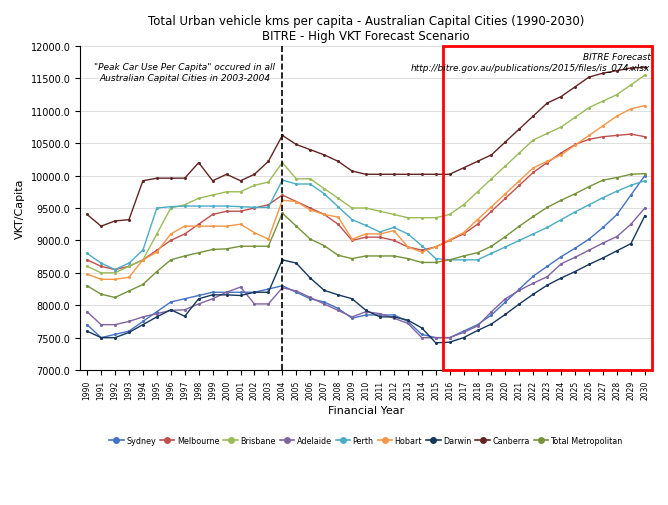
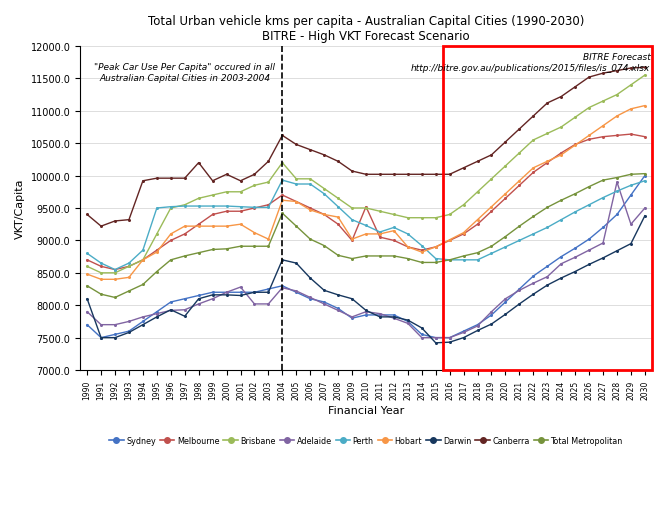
Darwin/1990: 7600 -> 8100
Melbourne/2010: 9050 -> 9520
Adelaide/2028: 9060 -> 9900
